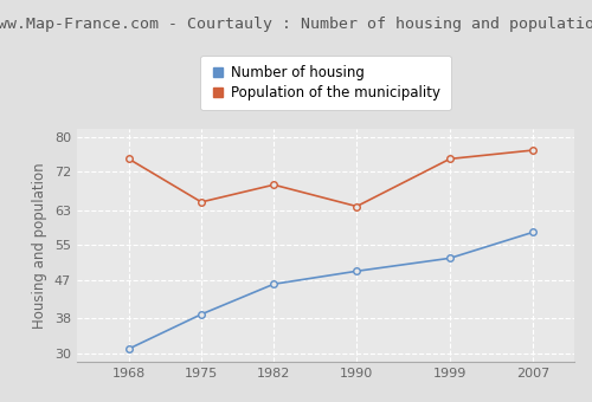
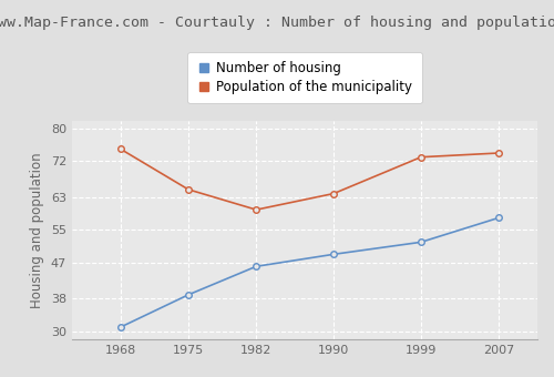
Population of the municipality/1982: 69 -> 60
Population of the municipality/1999: 75 -> 73
Population of the municipality/2007: 77 -> 74
